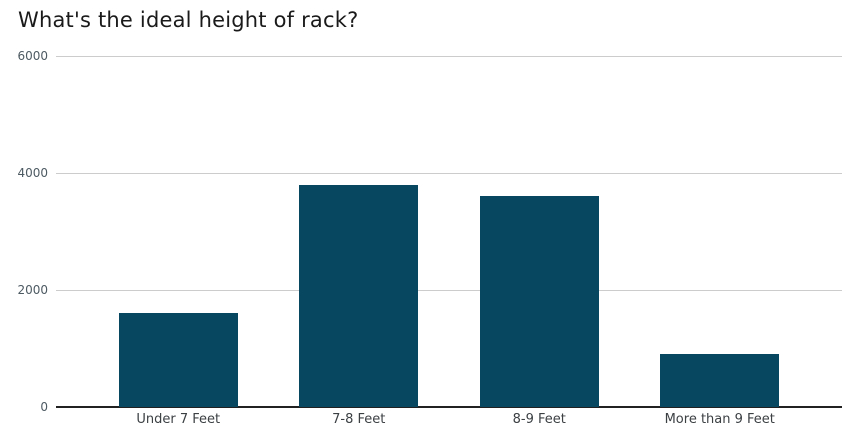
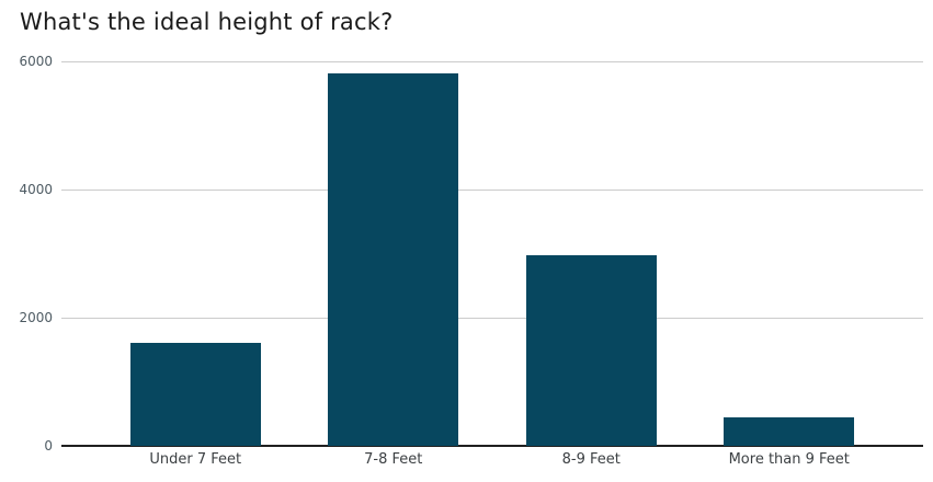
7-8 Feet: 3800 -> 5800
8-9 Feet: 3600 -> 3000
More than 9 Feet: 900 -> 400
